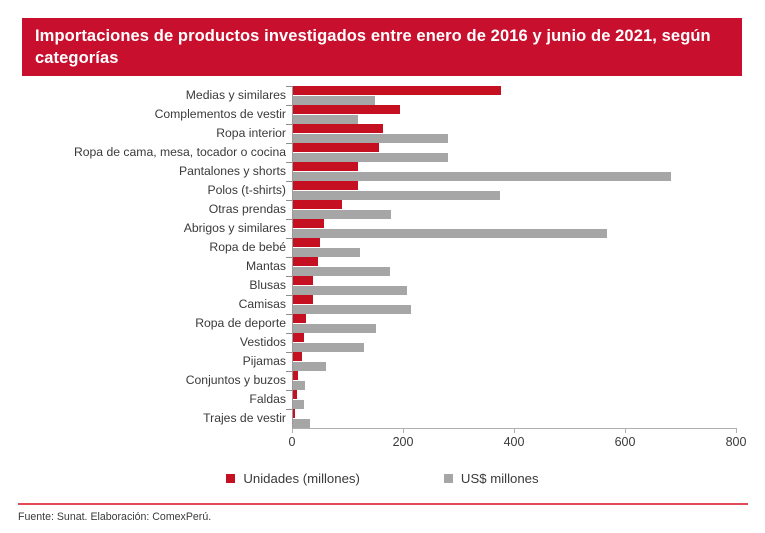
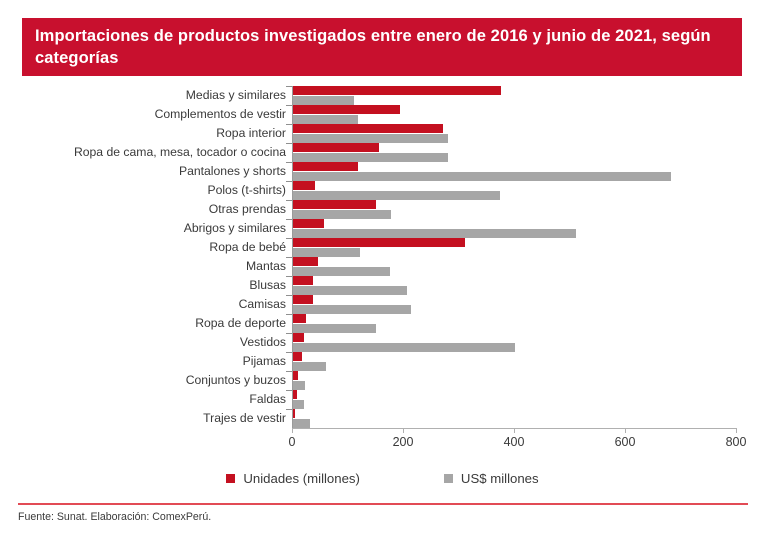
US$ millones/Medias y similares: 150 -> 110
Unidades (millones)/Ropa interior: 160 -> 270
Unidades (millones)/Polos (t-shirts): 120 -> 40
Unidades (millones)/Otras prendas: 90 -> 150
US$ millones/Abrigos y similares: 560 -> 510
Unidades (millones)/Ropa de bebé: 50 -> 310
US$ millones/Vestidos: 130 -> 400
